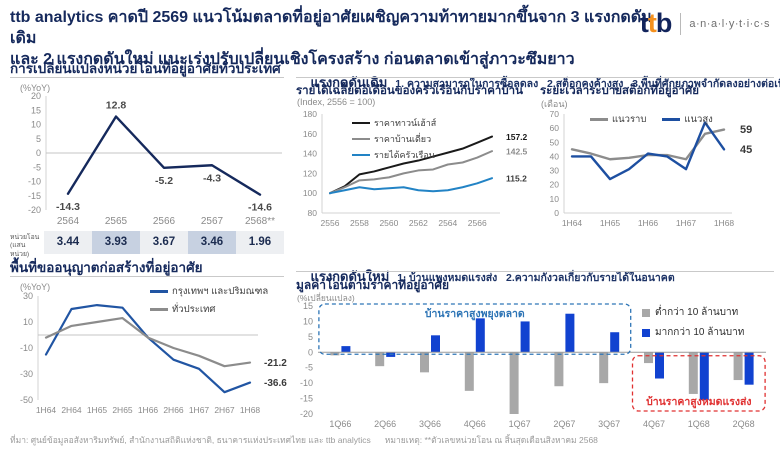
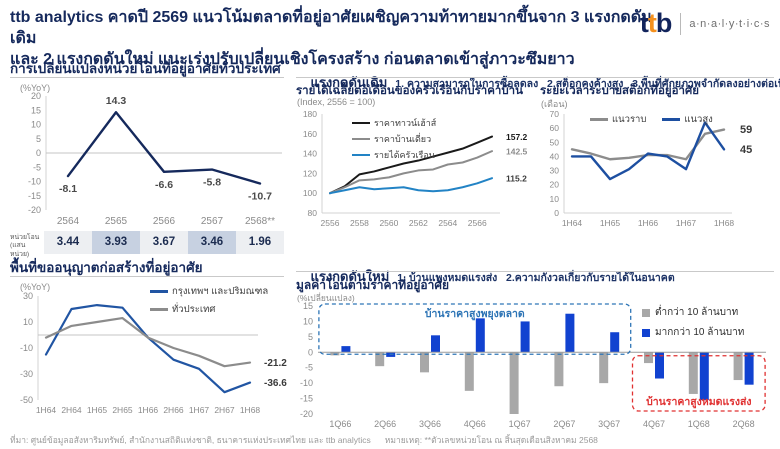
การเปลี่ยนแปลงหน่วยโอนที่อยู่อาศัยทั่วประเทศ/2564: -14.3 -> -8.1
การเปลี่ยนแปลงหน่วยโอนที่อยู่อาศัยทั่วประเทศ/2565: 12.8 -> 14.3
การเปลี่ยนแปลงหน่วยโอนที่อยู่อาศัยทั่วประเทศ/2566: -5.2 -> -6.6
การเปลี่ยนแปลงหน่วยโอนที่อยู่อาศัยทั่วประเทศ/2567: -4.3 -> -5.8
การเปลี่ยนแปลงหน่วยโอนที่อยู่อาศัยทั่วประเทศ/2568**: -14.6 -> -10.7
